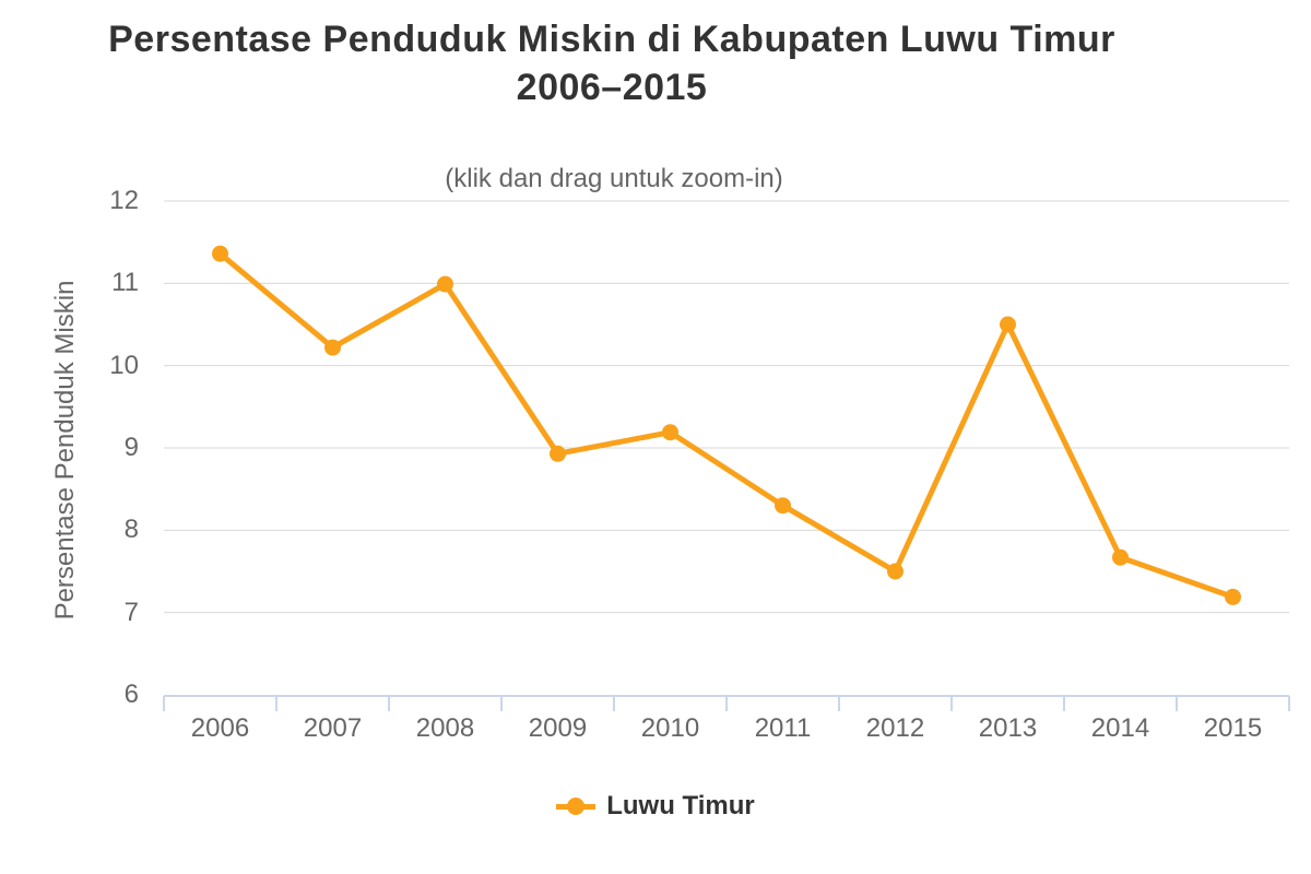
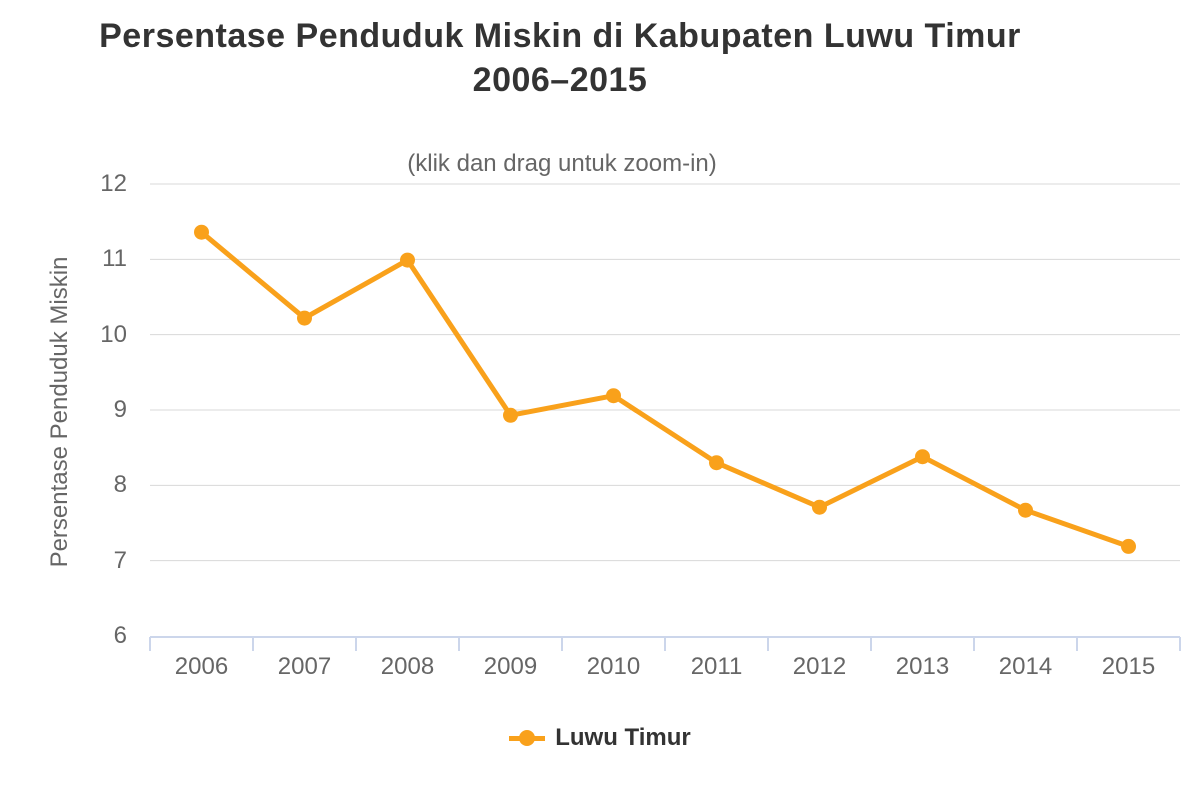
2012: 7.5 -> 7.7
2013: 10.5 -> 8.4
